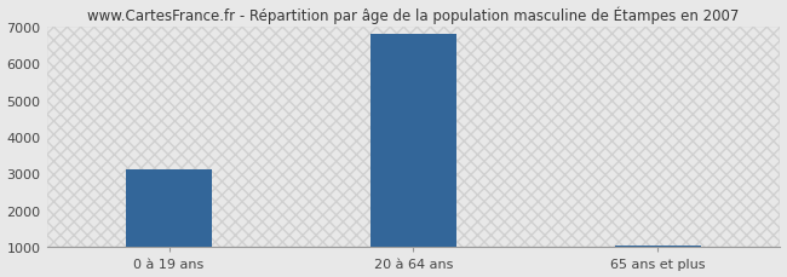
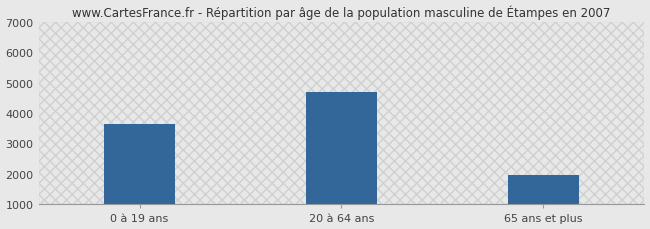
0 à 19 ans: 3100 -> 3650
20 à 64 ans: 6800 -> 4700
65 ans et plus: 1050 -> 1950
